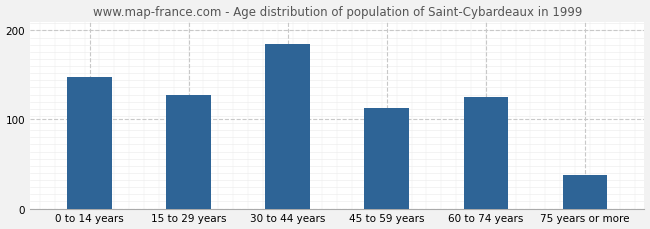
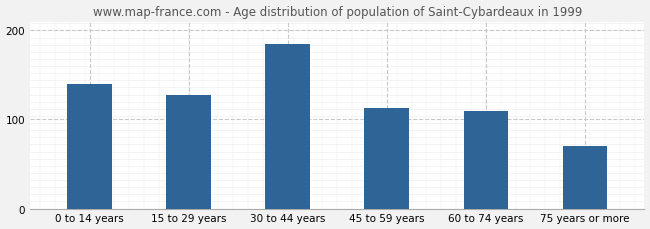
0 to 14 years: 148 -> 140
60 to 74 years: 125 -> 110
75 years or more: 38 -> 70
